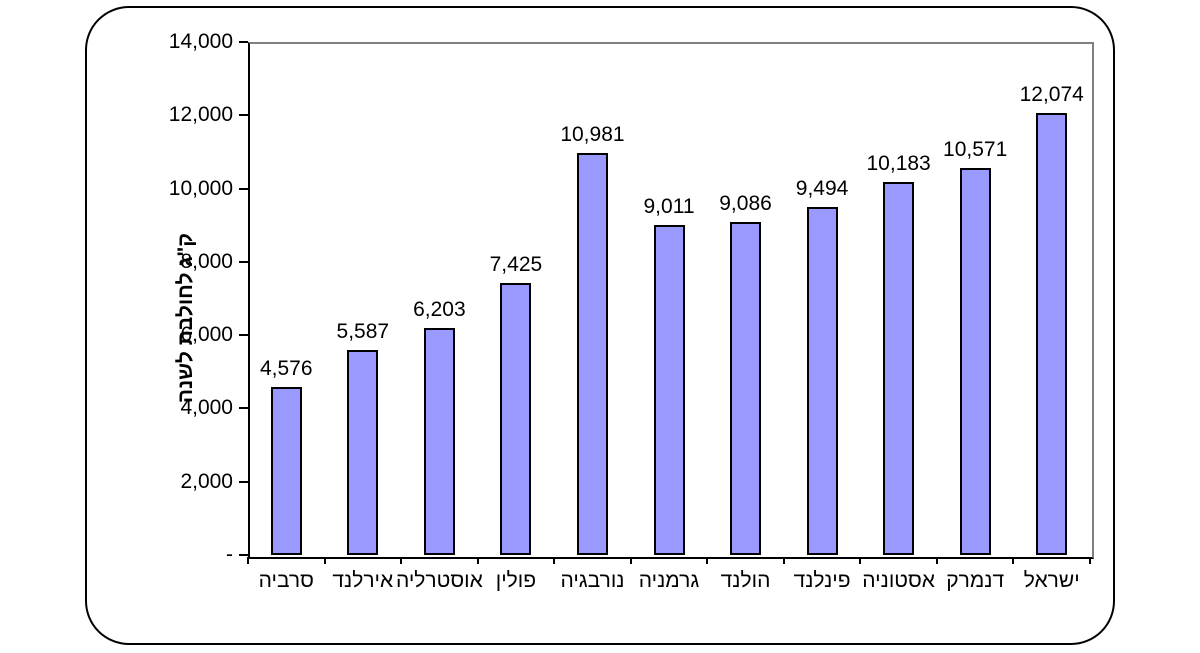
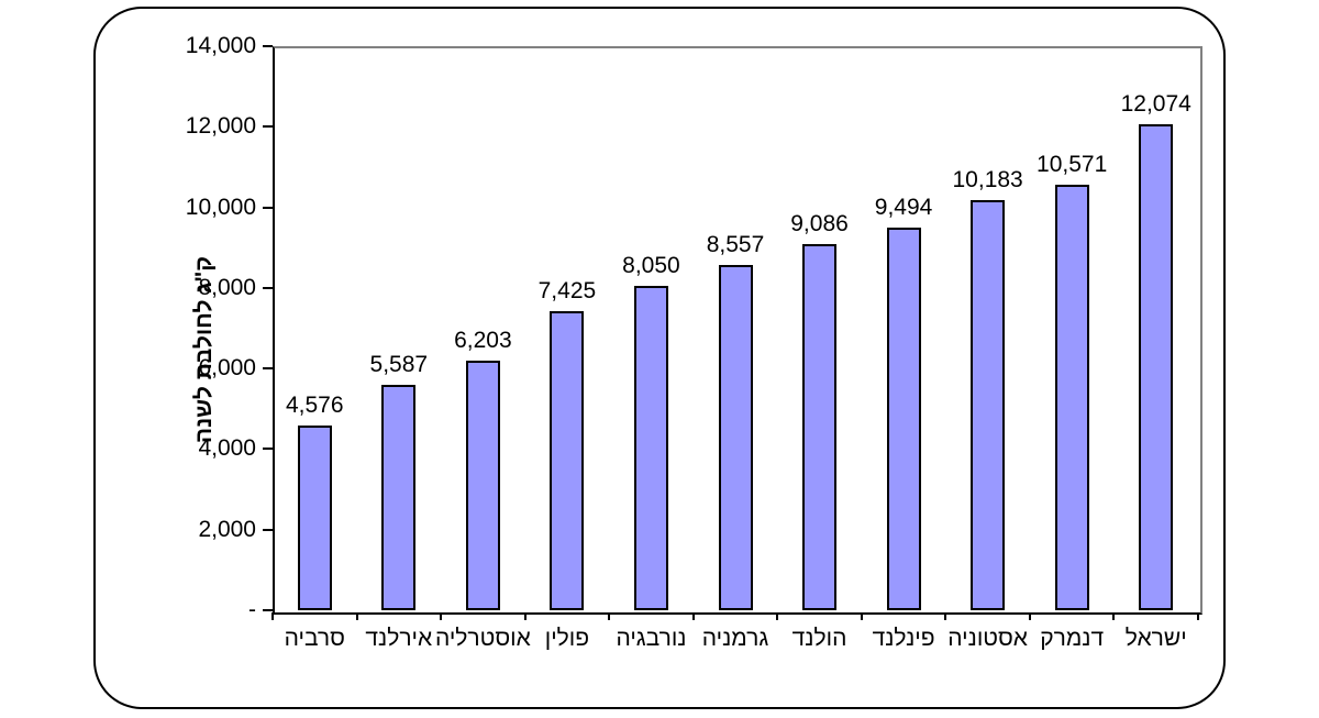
נורבגיה: 10,981 -> 8,050
גרמניה: 9,011 -> 8,557
